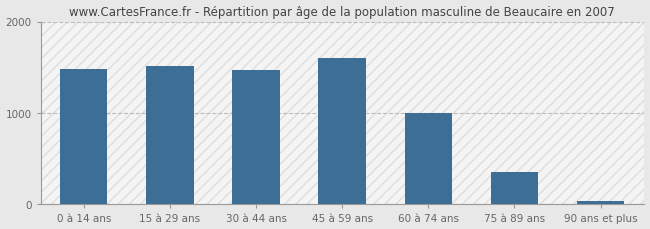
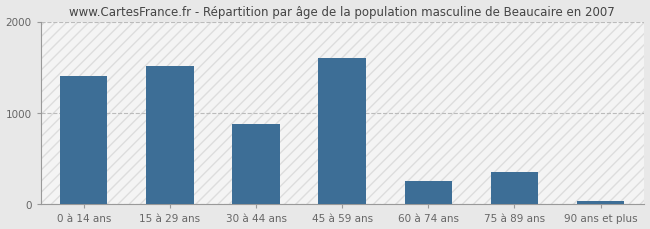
0 à 14 ans: 1480 -> 1400
30 à 44 ans: 1470 -> 880
60 à 74 ans: 1000 -> 260
